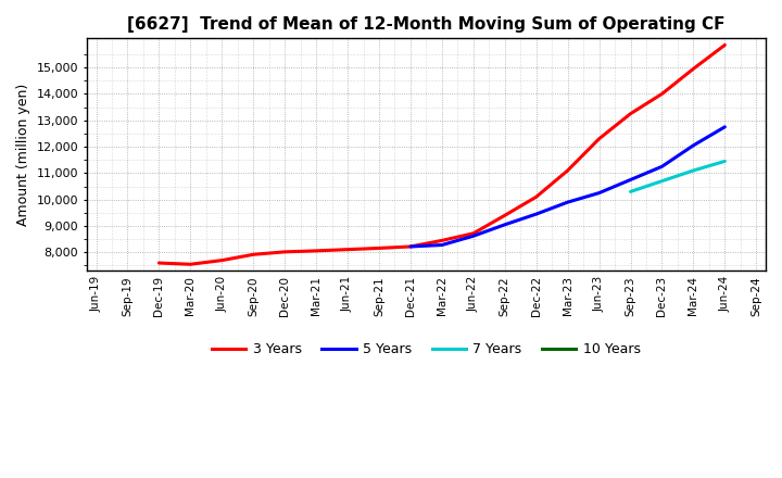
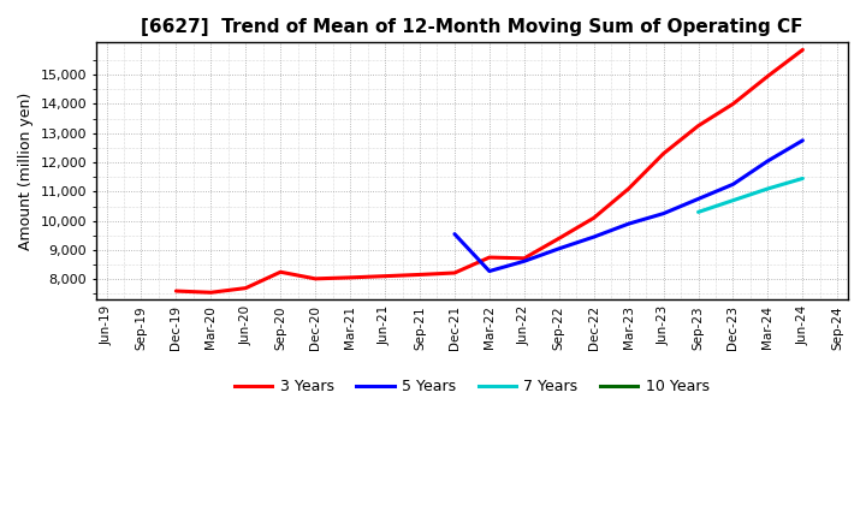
3 Years/Sep-20: 7,920 -> 8,250
5 Years/Dec-21: 8,220 -> 9,550
3 Years/Mar-22: 8,450 -> 8,750
